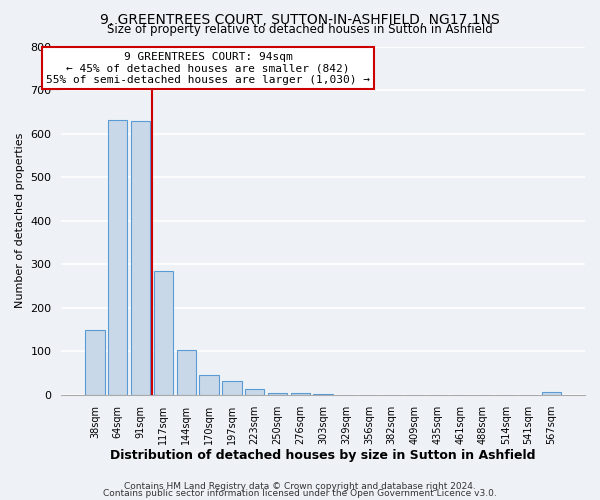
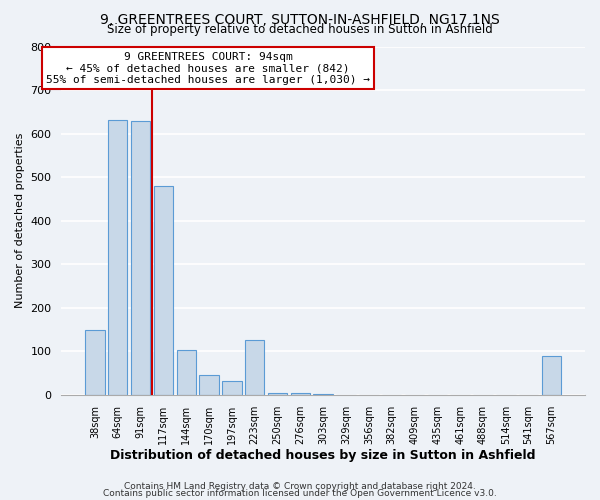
117sqm: 285 -> 480
223sqm: 14 -> 125
567sqm: 7 -> 90
